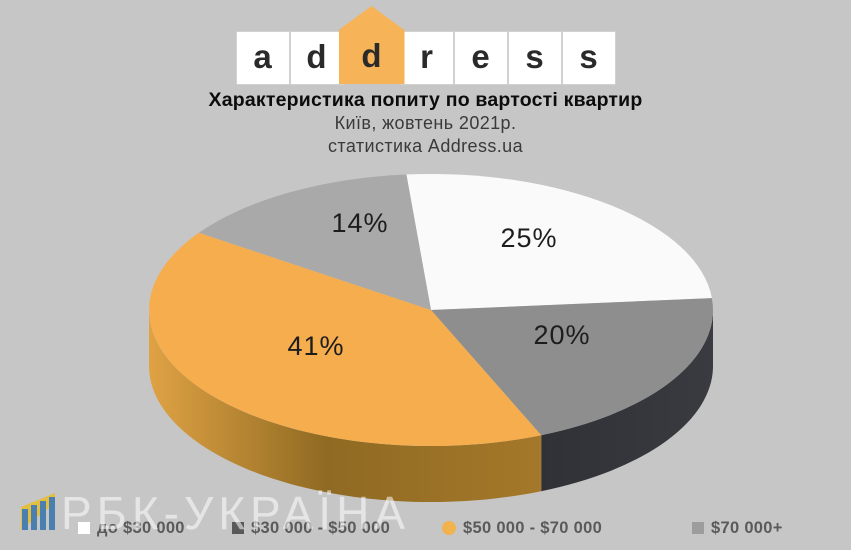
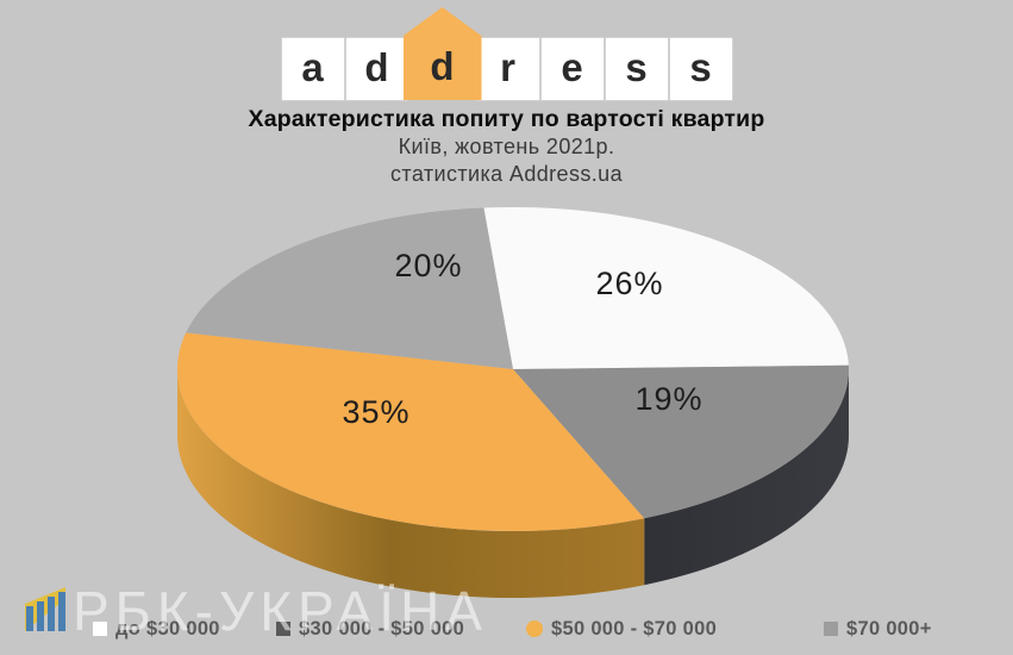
до $30 000: 25% -> 26%
$30 000 - $50 000: 20% -> 19%
$50 000 - $70 000: 41% -> 35%
$70 000+: 14% -> 20%
